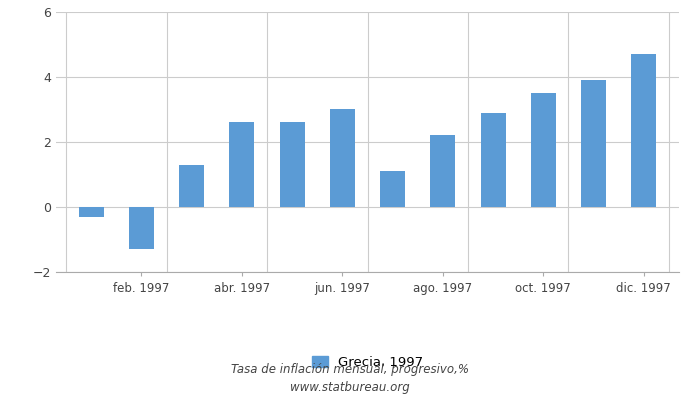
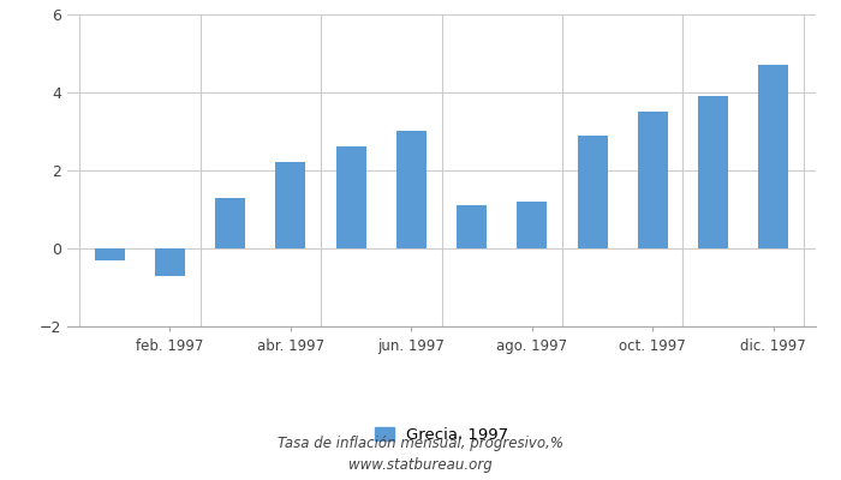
feb. 1997: -1.3 -> -0.7
abr. 1997: 2.6 -> 2.2
ago. 1997: 2.2 -> 1.2
